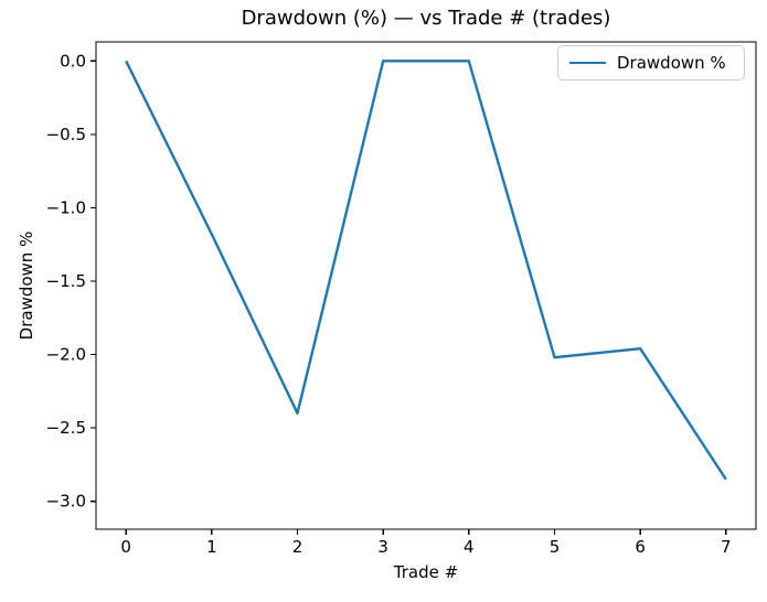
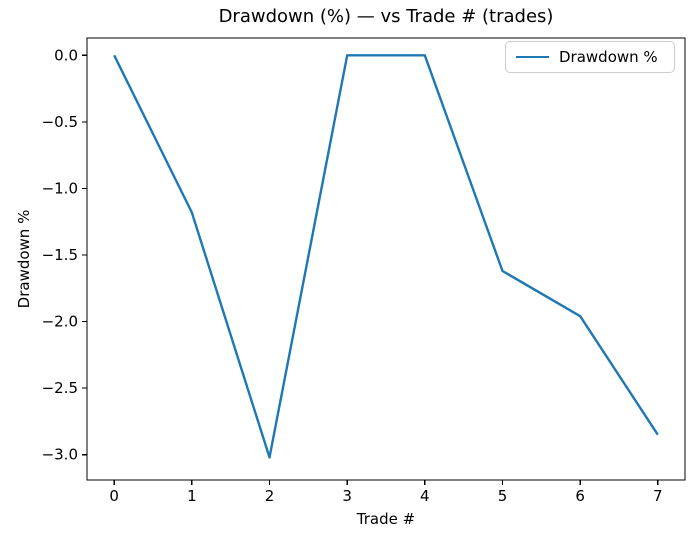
2: -2.40 -> -3.02
5: -2.02 -> -1.62
